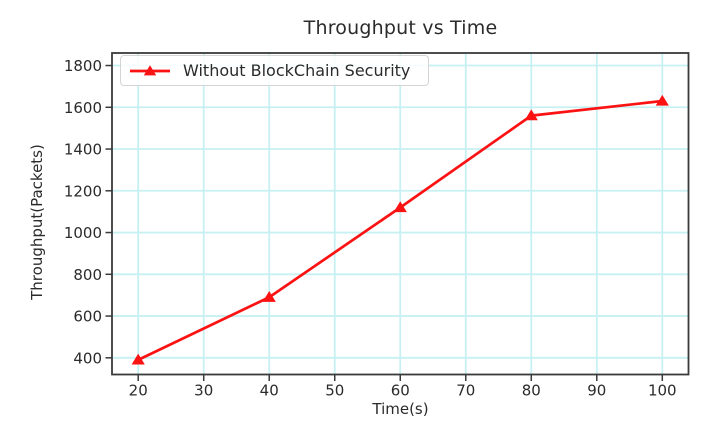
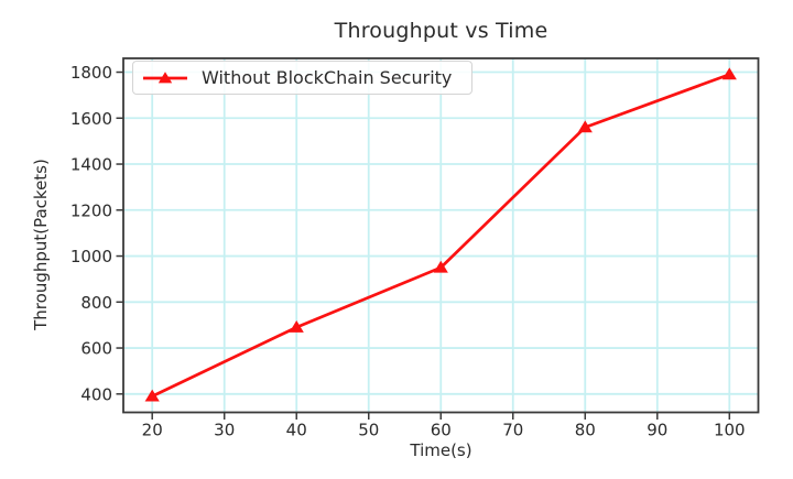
60: 1120 -> 950
100: 1630 -> 1790
